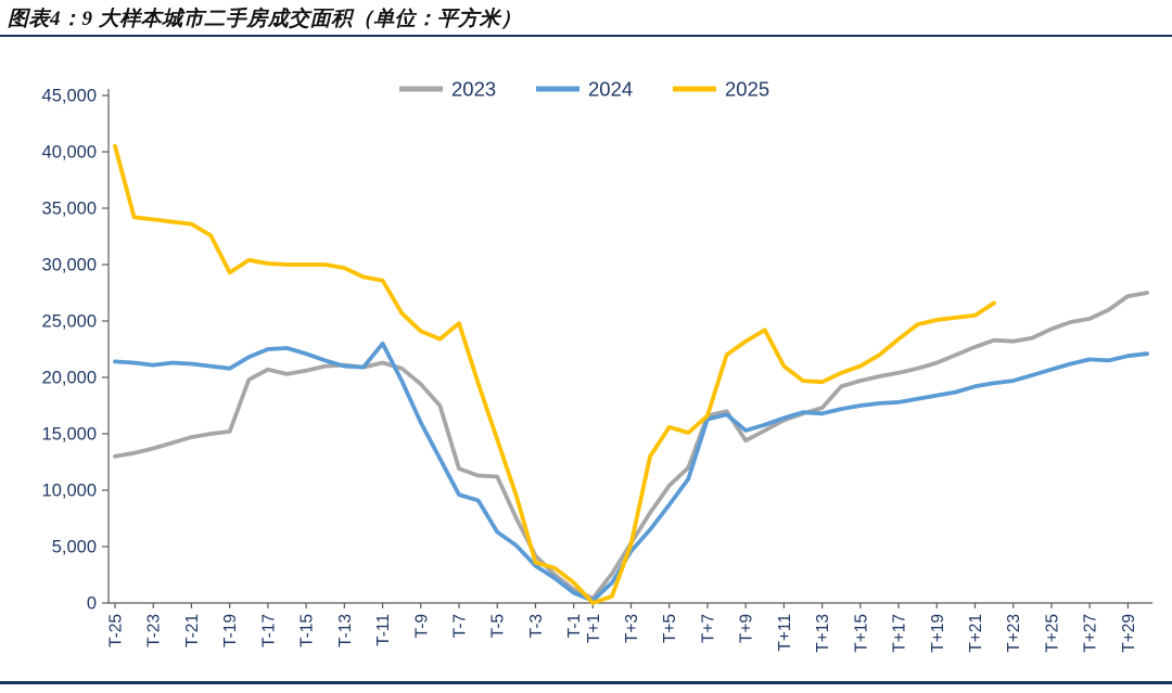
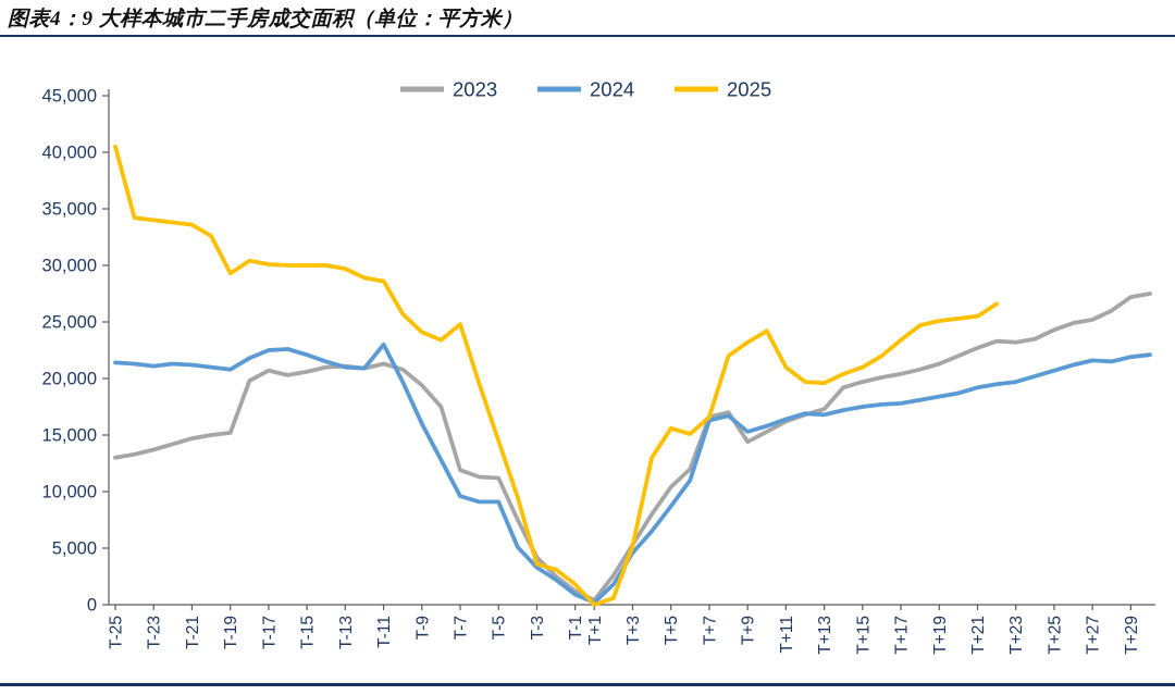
2024/T-5: 6300 -> 9100
